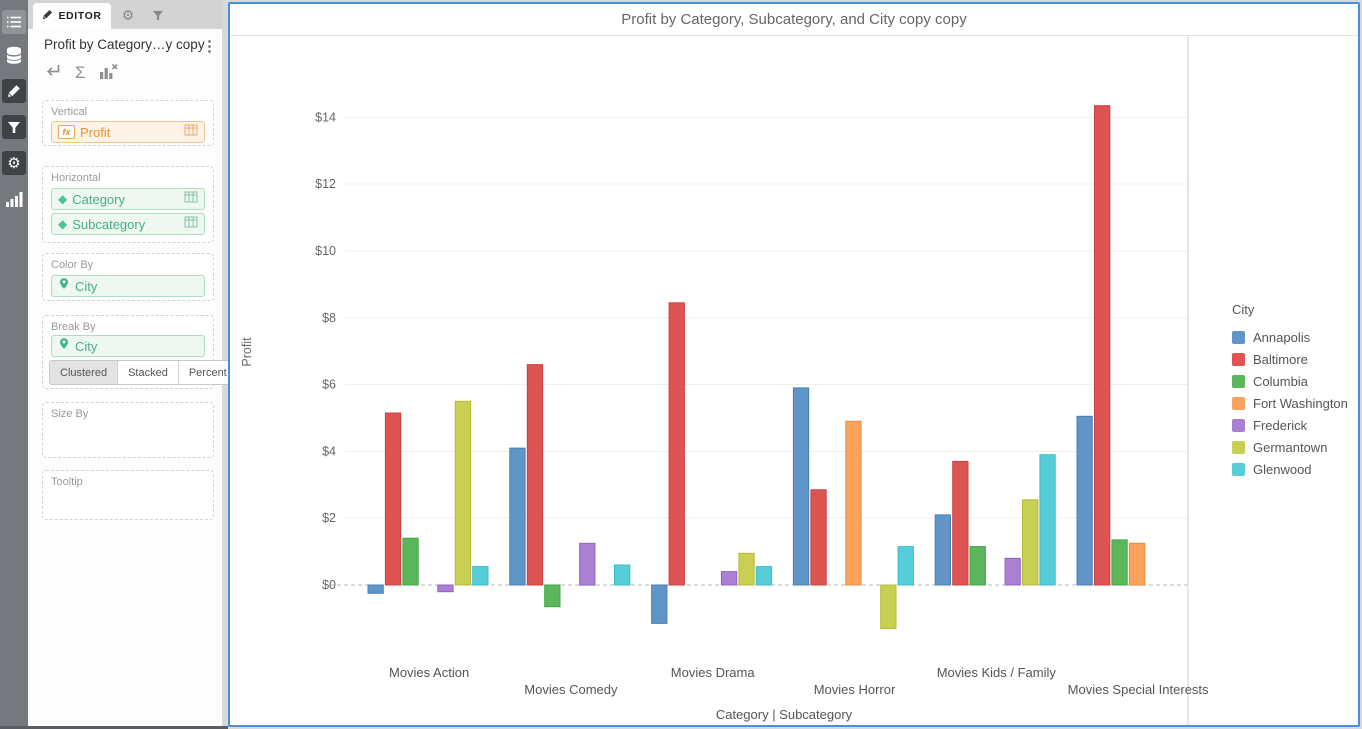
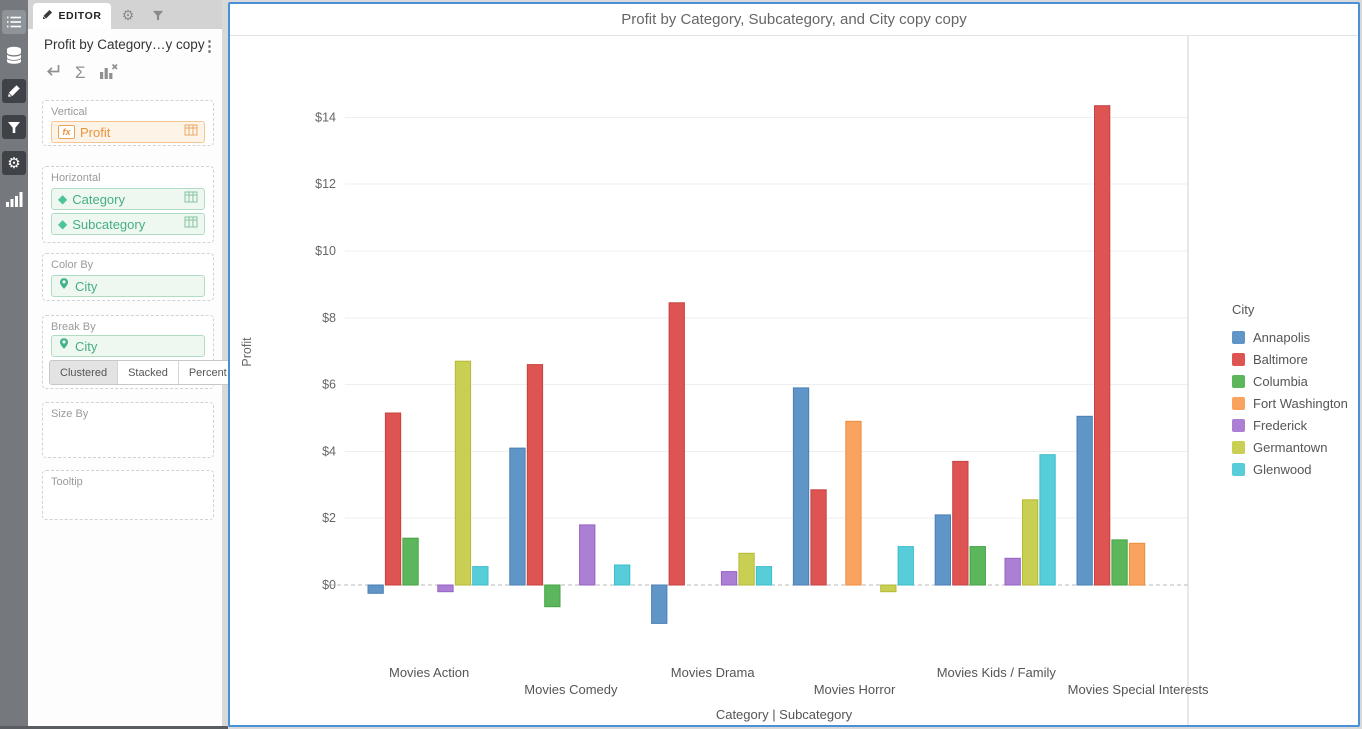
Germantown/Movies Action: $5.5 -> $6.7
Frederick/Movies Comedy: $1.2 -> $1.8
Germantown/Movies Horror: -$1.3 -> -$0.2
